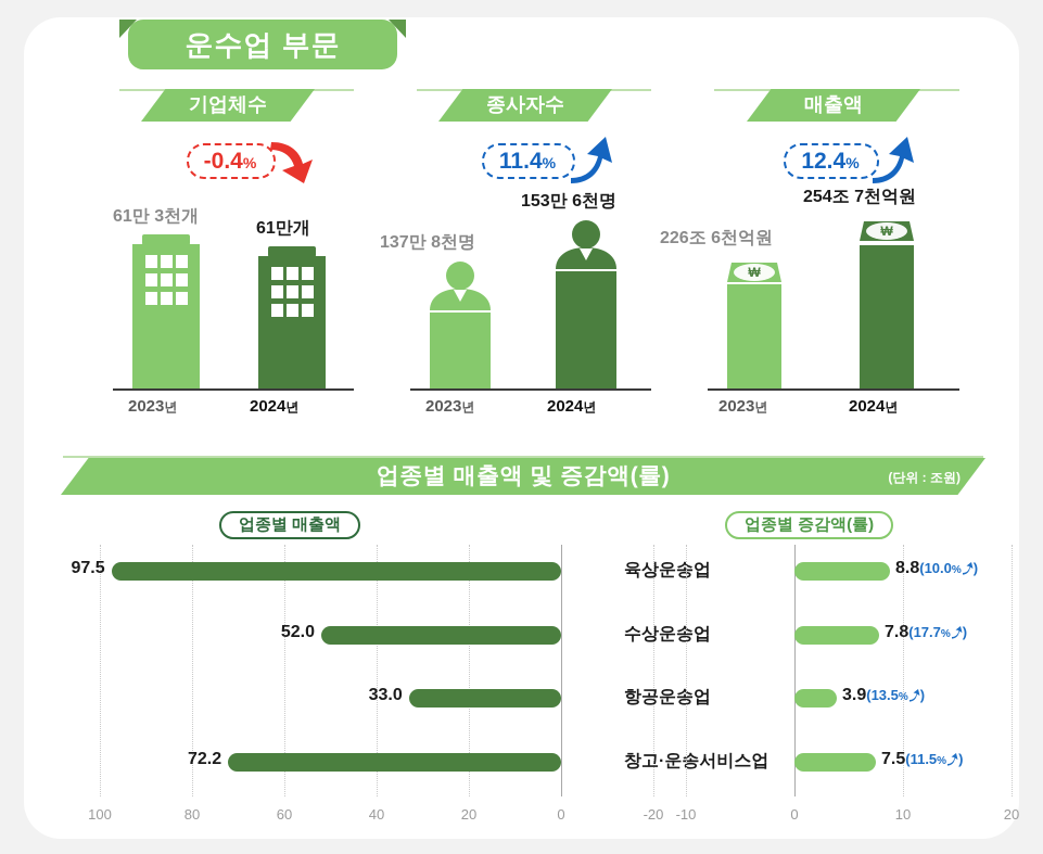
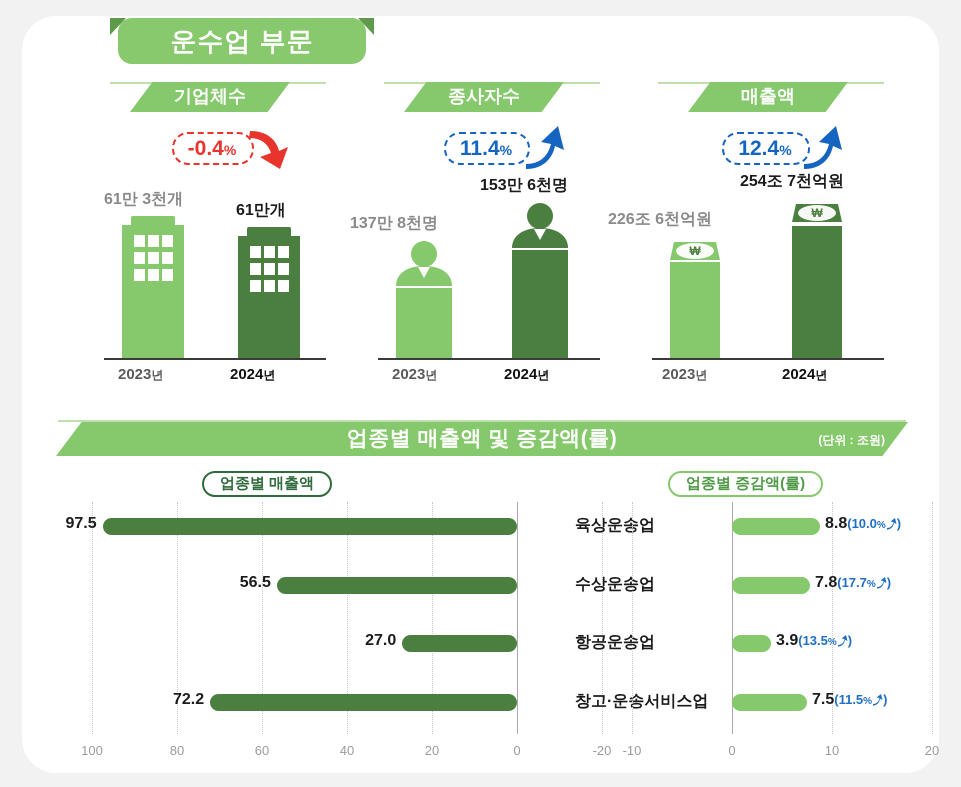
업종별 매출액/수상운송업: 52.0 -> 56.5
업종별 매출액/항공운송업: 33.0 -> 27.0
